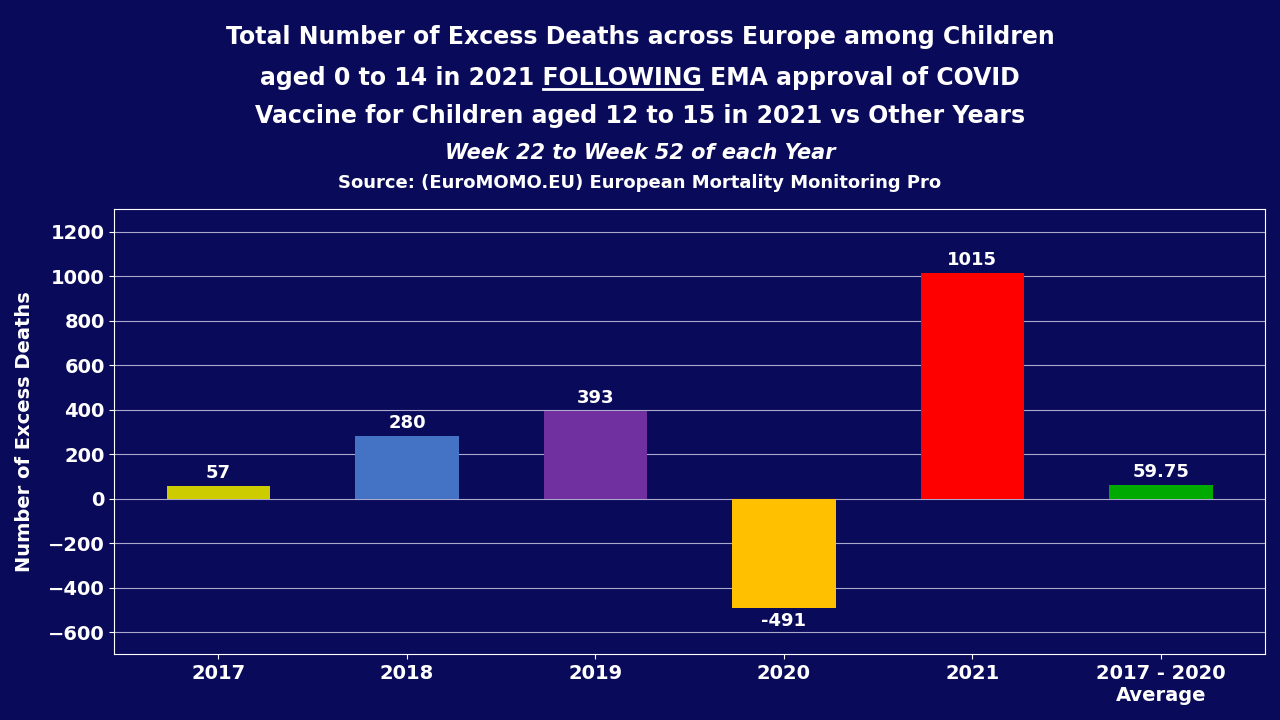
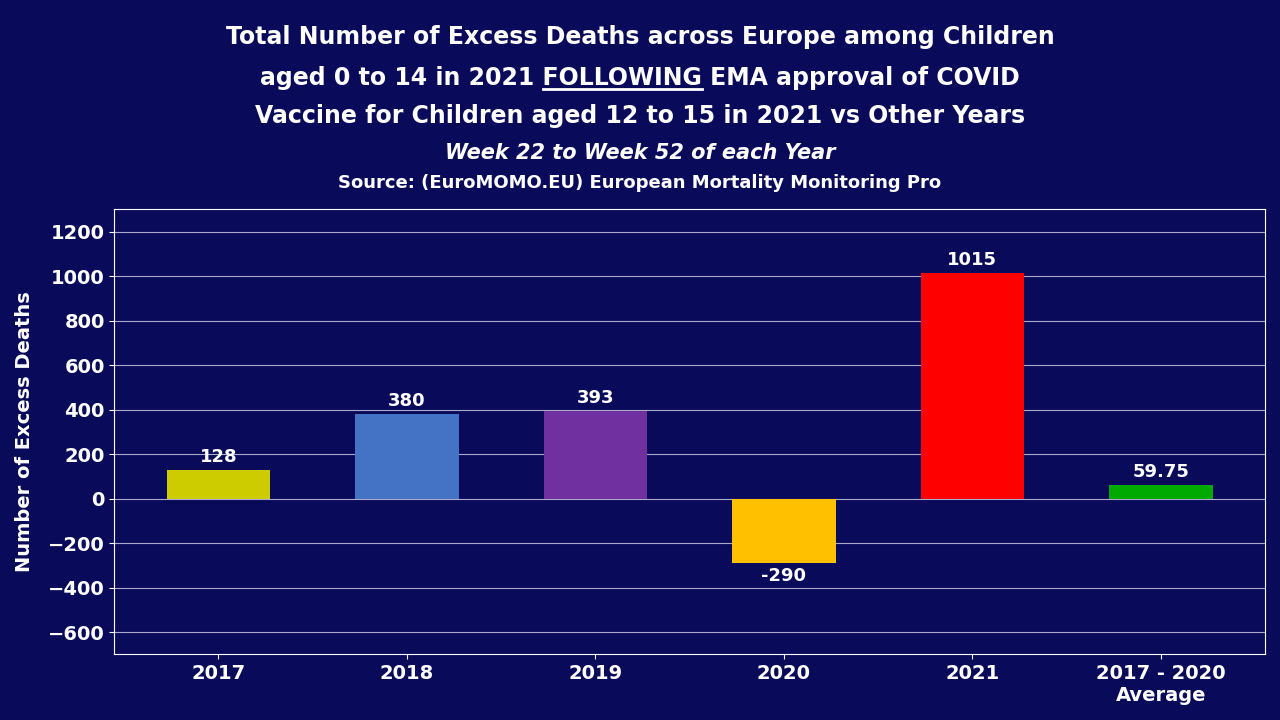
2017: 57 -> 128
2018: 280 -> 380
2020: -491 -> -290
